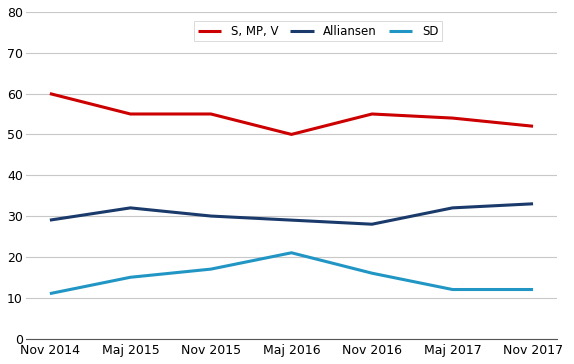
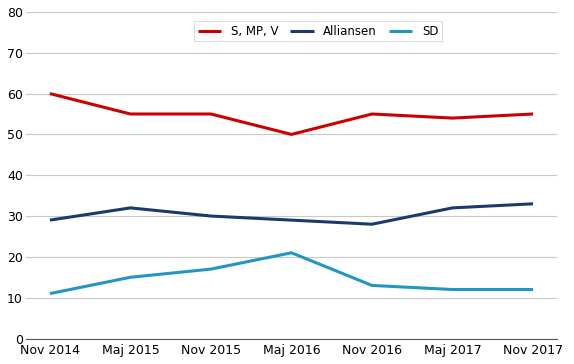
SD/Nov 2016: 16 -> 13
S, MP, V/Nov 2017: 52 -> 55
